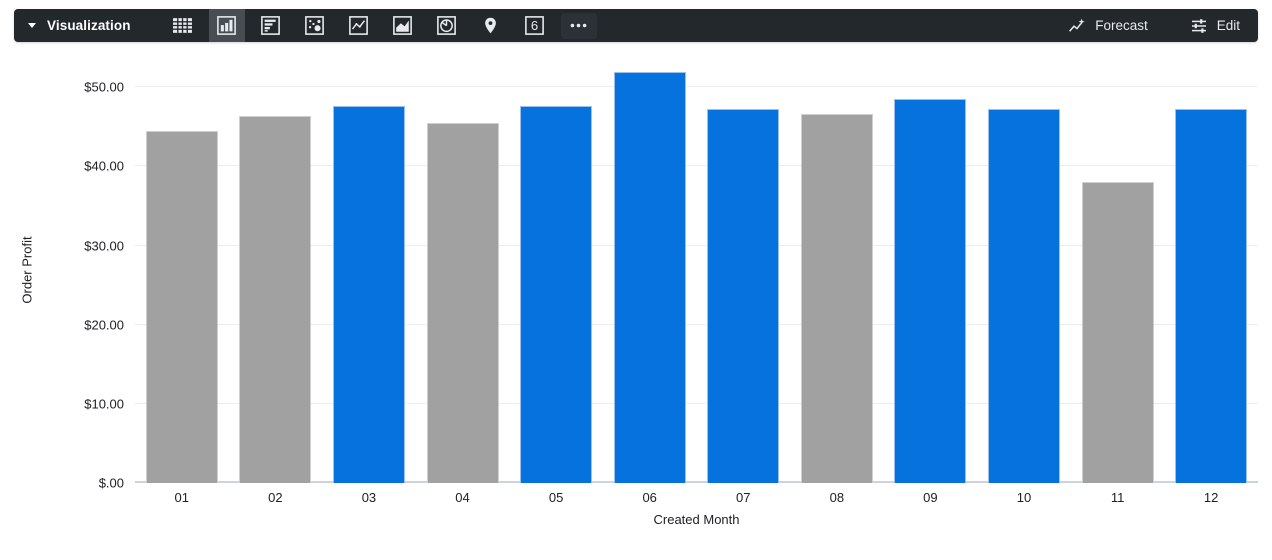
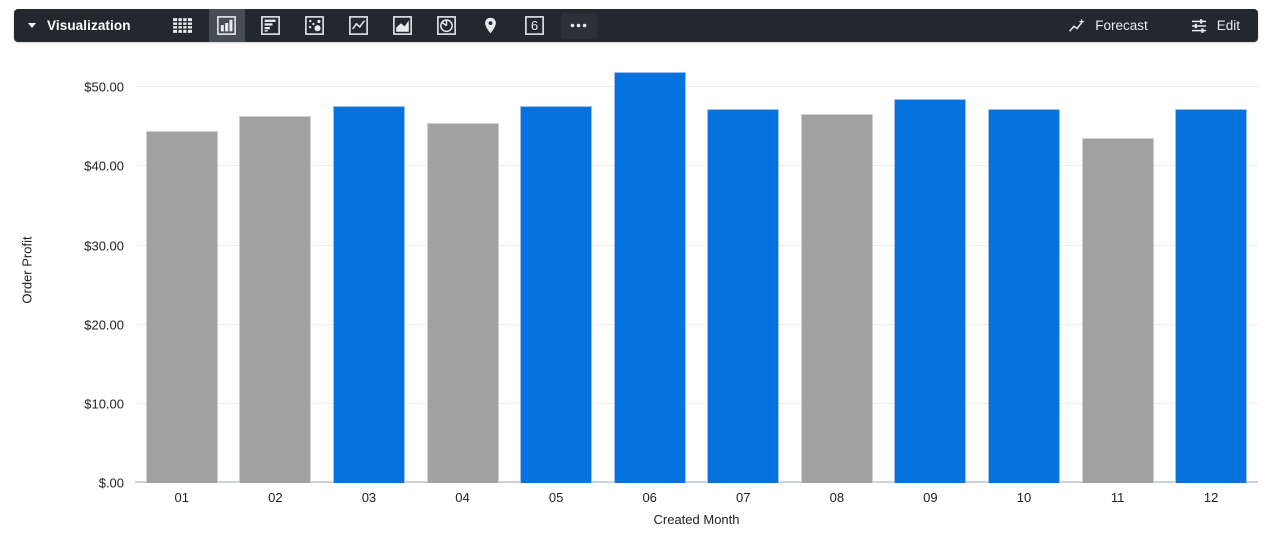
11: $38 -> $44
